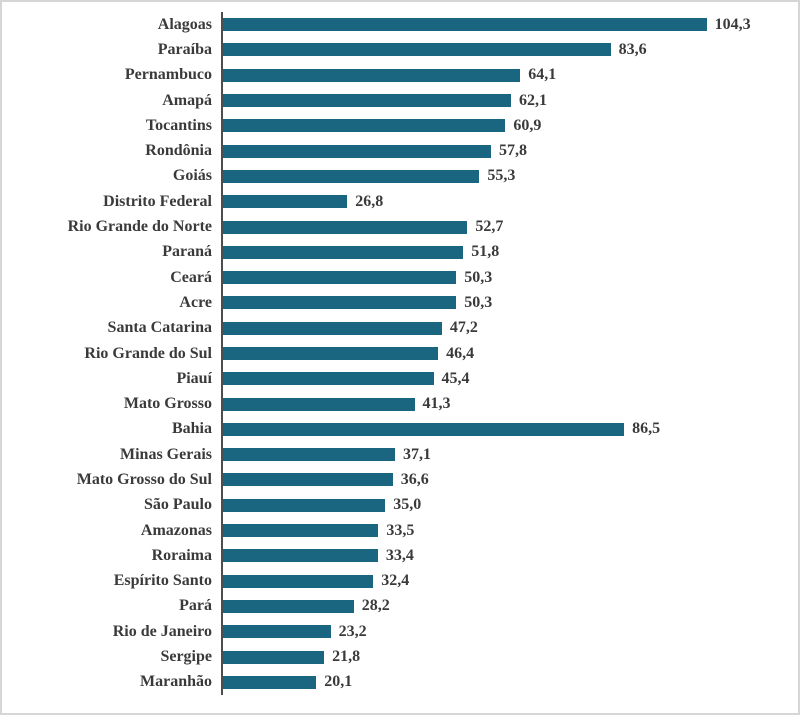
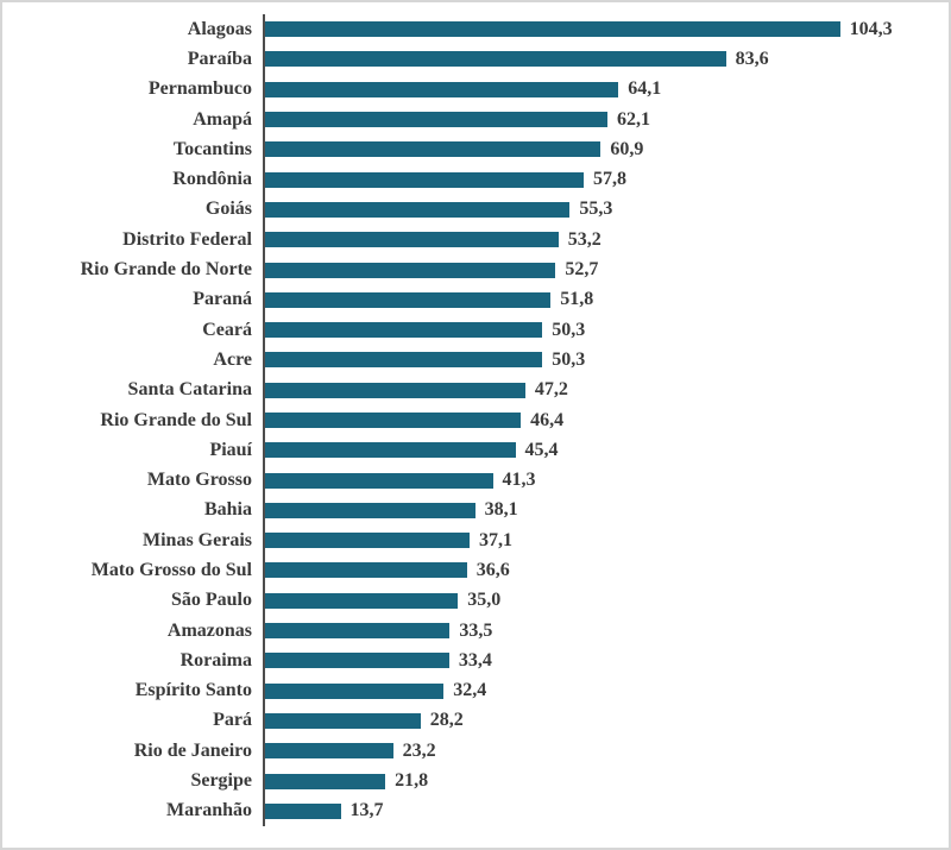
Distrito Federal: 26,8 -> 53,2
Bahia: 86,5 -> 38,1
Maranhão: 20,1 -> 13,7
